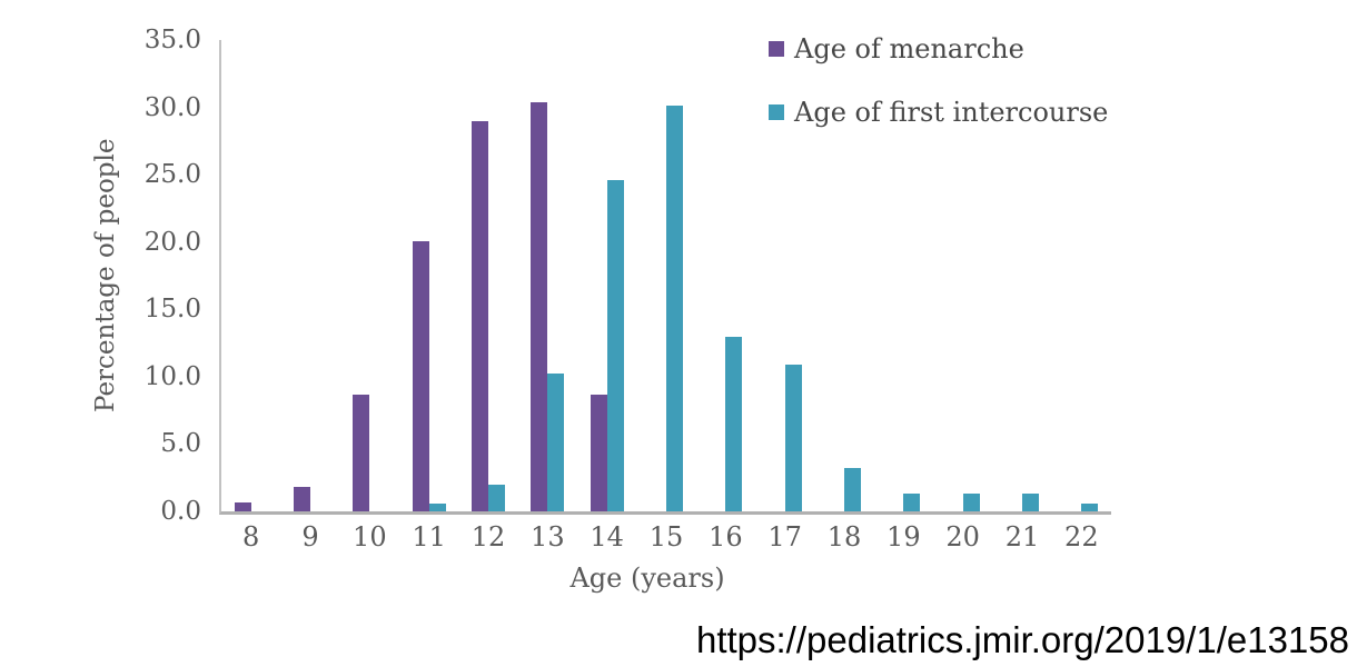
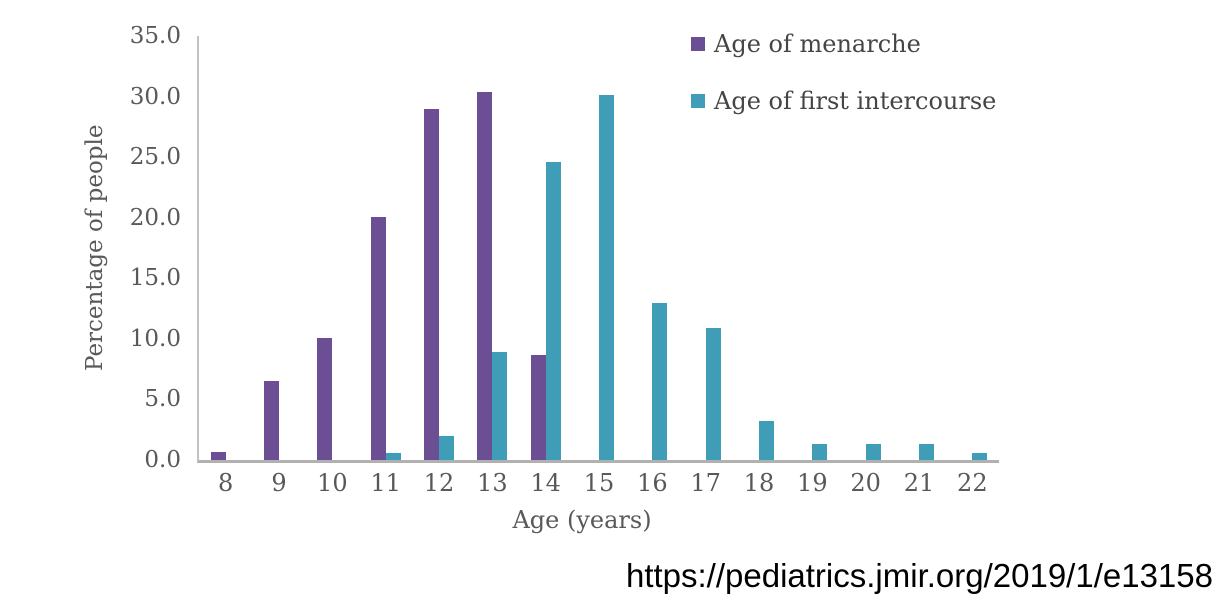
Age of menarche/9: 1.8 -> 6.5
Age of menarche/10: 8.7 -> 10.1
Age of first intercourse/13: 10.2 -> 8.9
